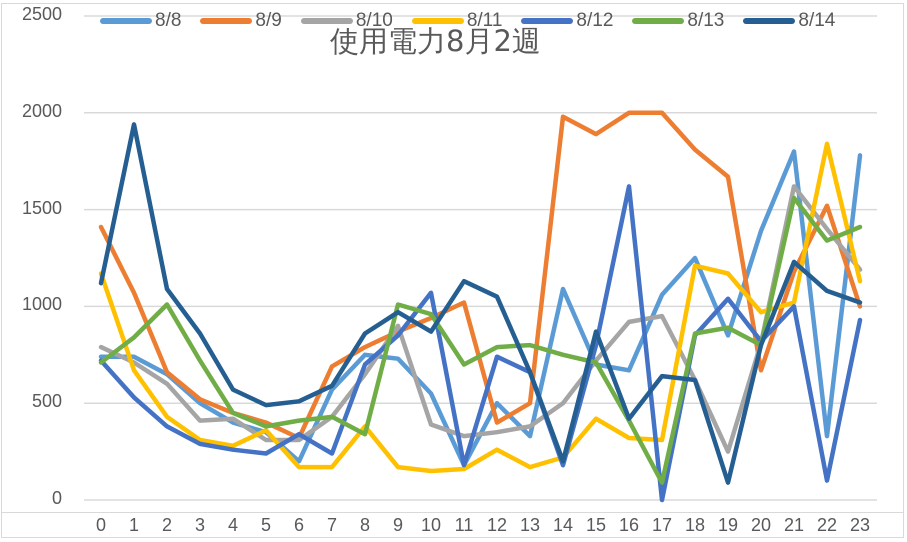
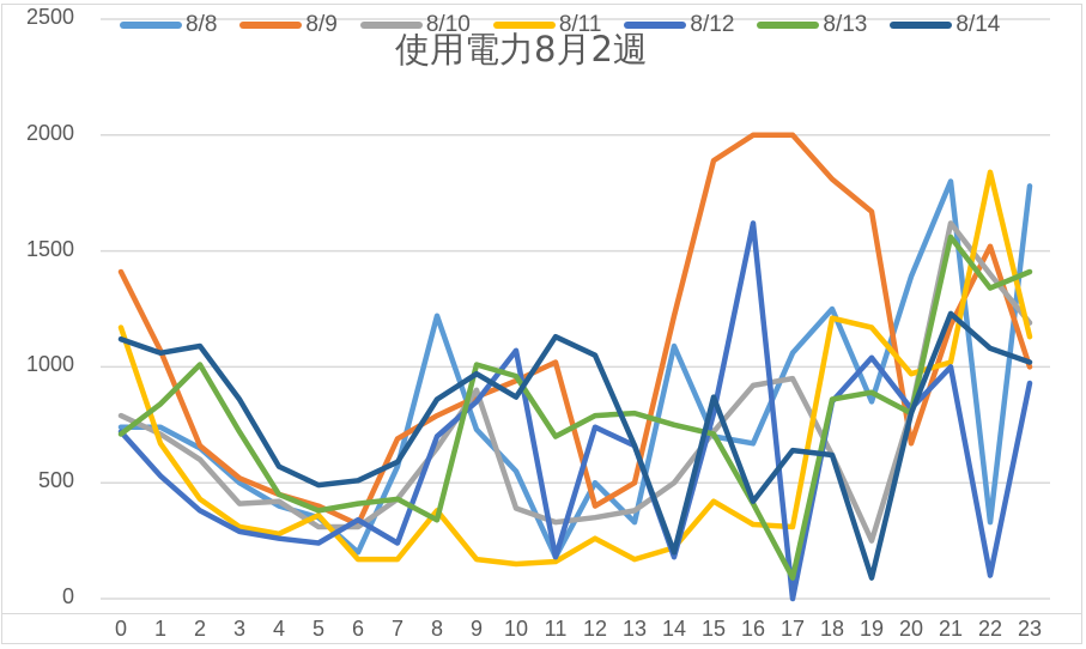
8/14/1: 1940 -> 1060
8/8/8: 750 -> 1220
8/9/14: 1980 -> 1220
